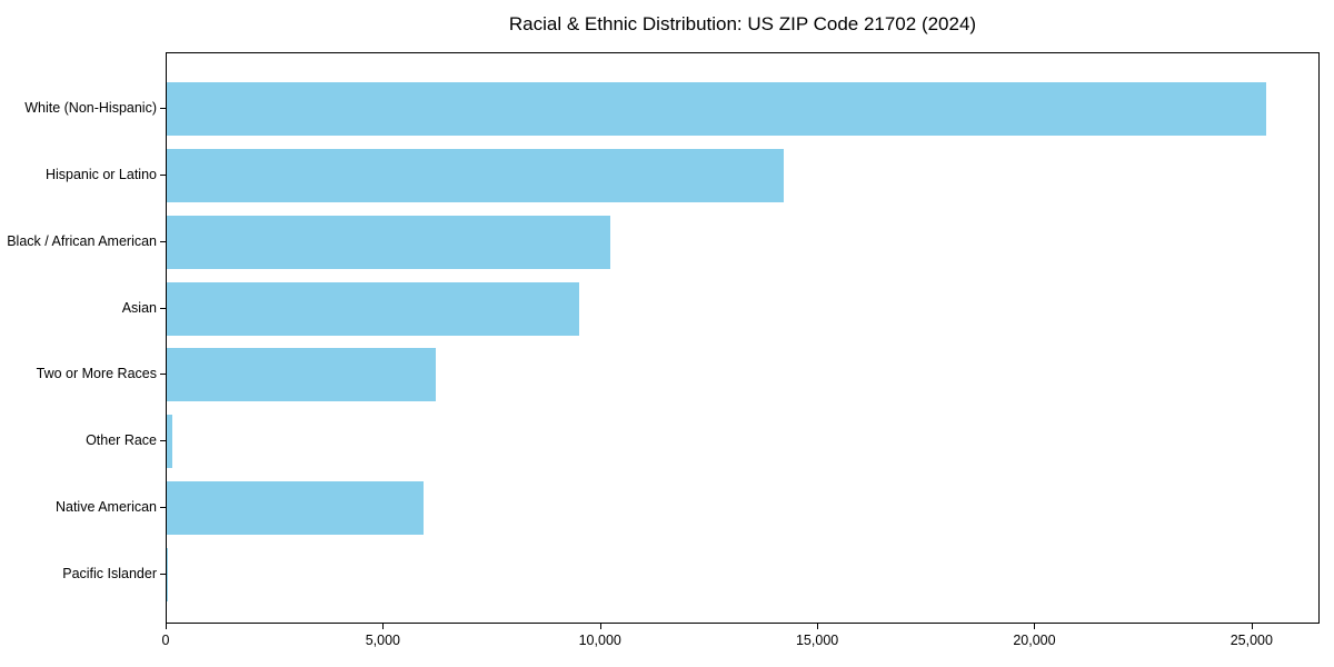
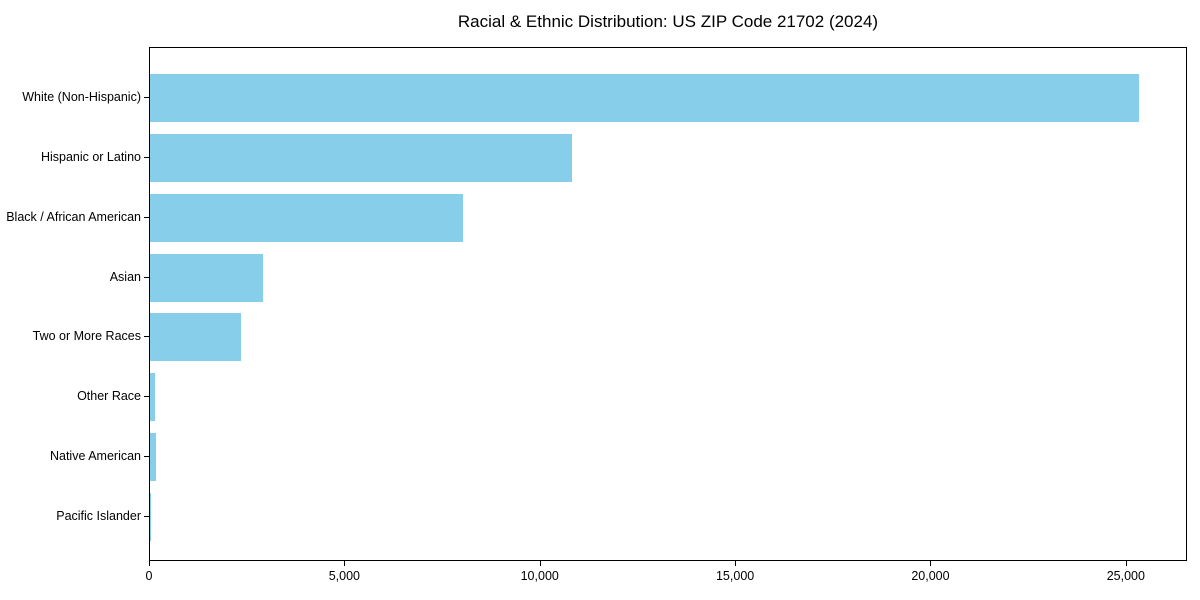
Hispanic or Latino: 14200 -> 10800
Black / African American: 10200 -> 8000
Asian: 9500 -> 2900
Two or More Races: 6200 -> 2300
Native American: 5900 -> 200
